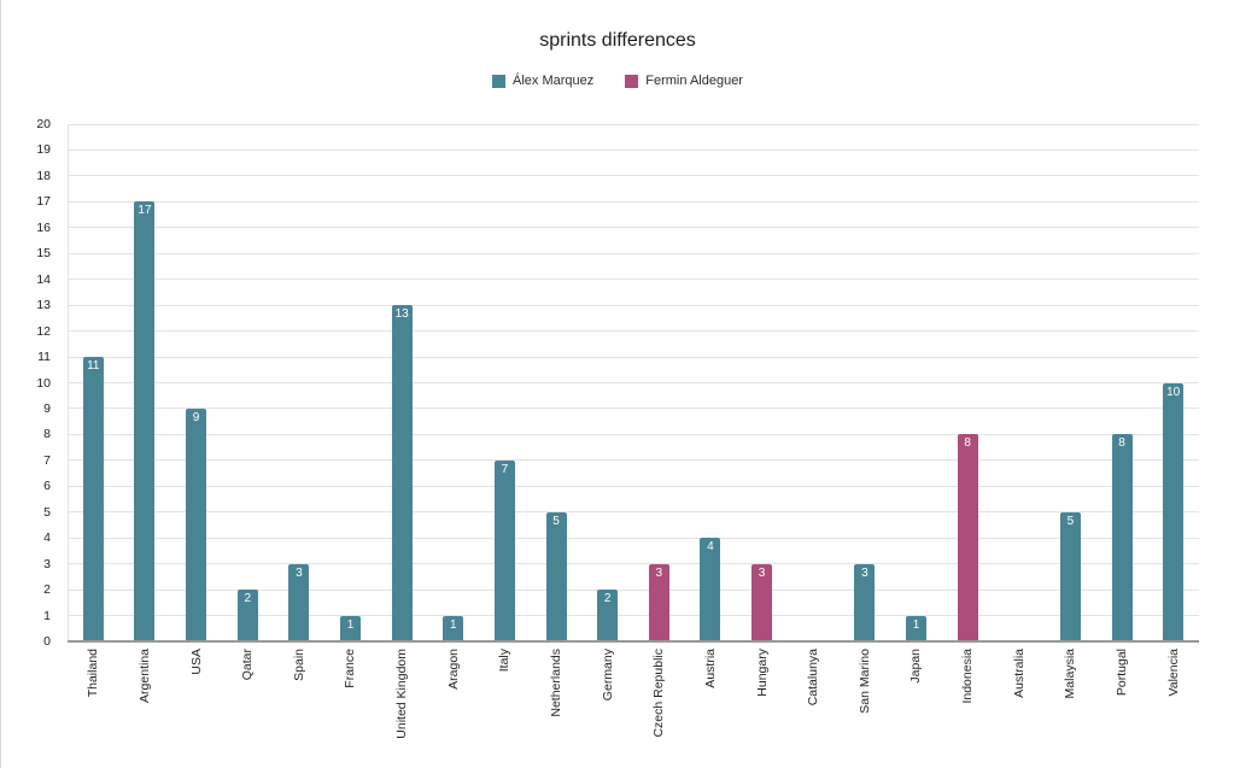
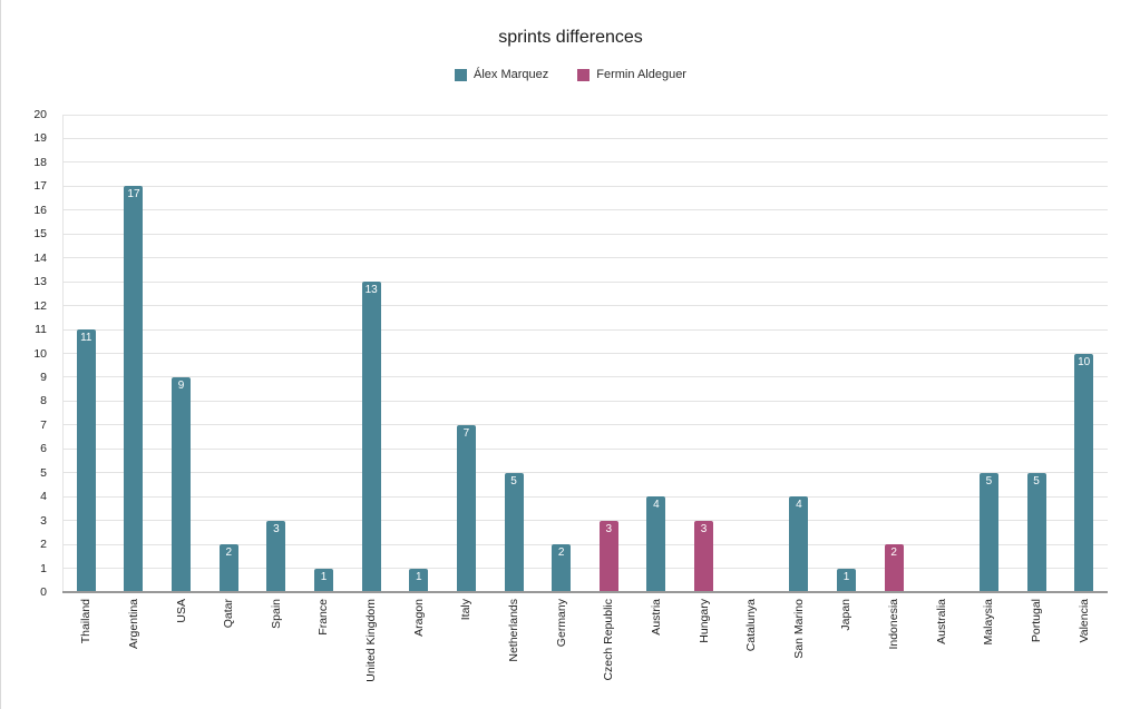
Álex Marquez/San Marino: 3 -> 4
Fermin Aldeguer/Indonesia: 8 -> 2
Álex Marquez/Portugal: 8 -> 5
